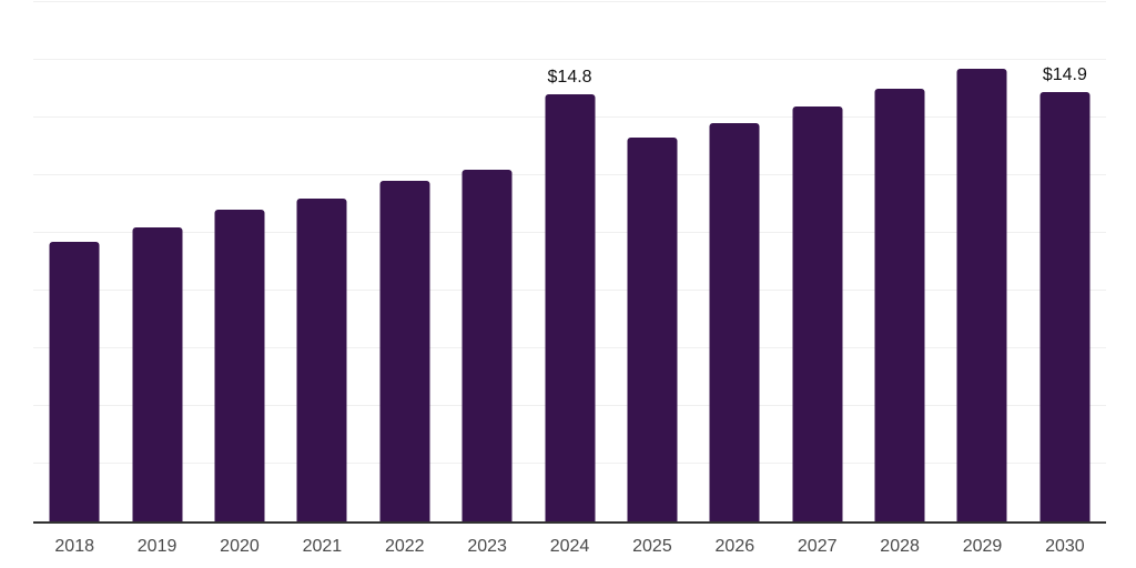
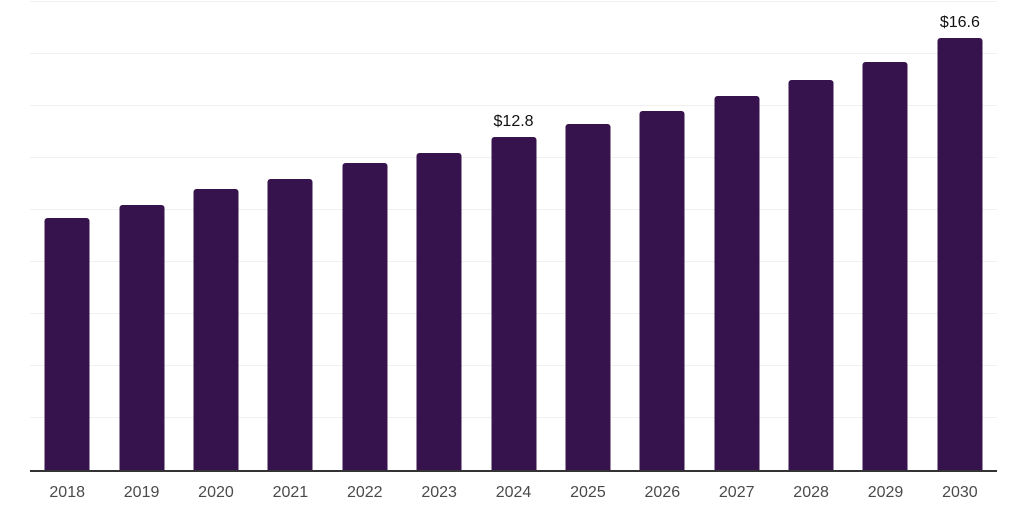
2024: $14.8 -> $12.8
2030: $14.9 -> $16.6
